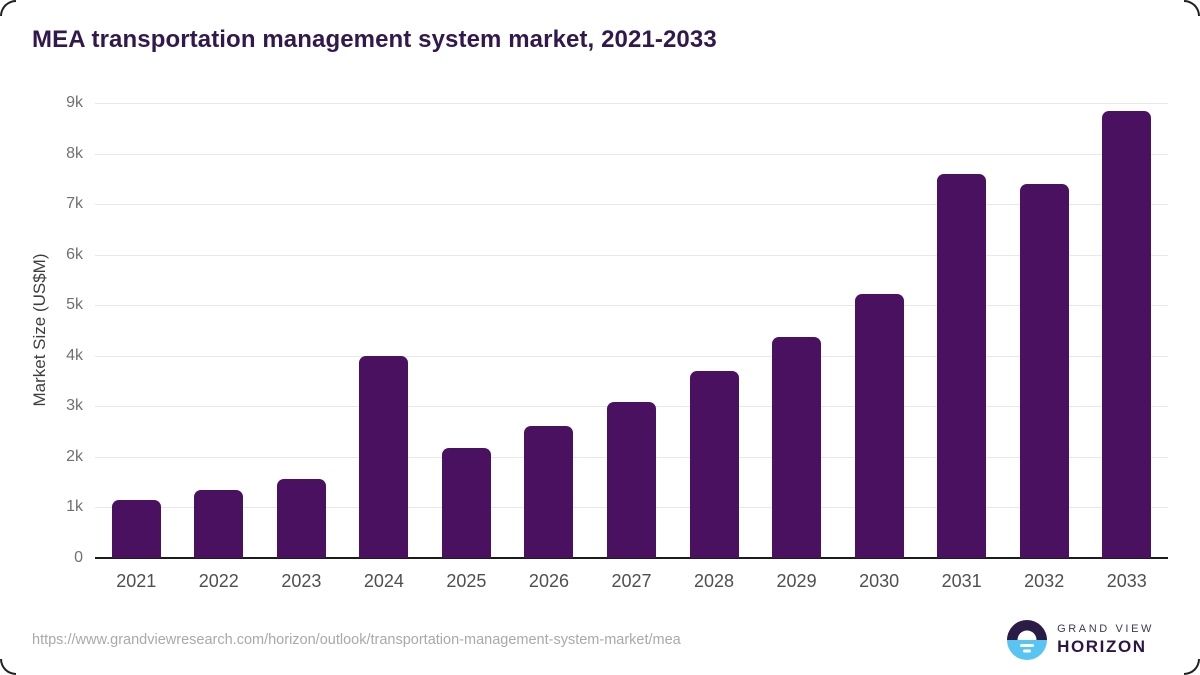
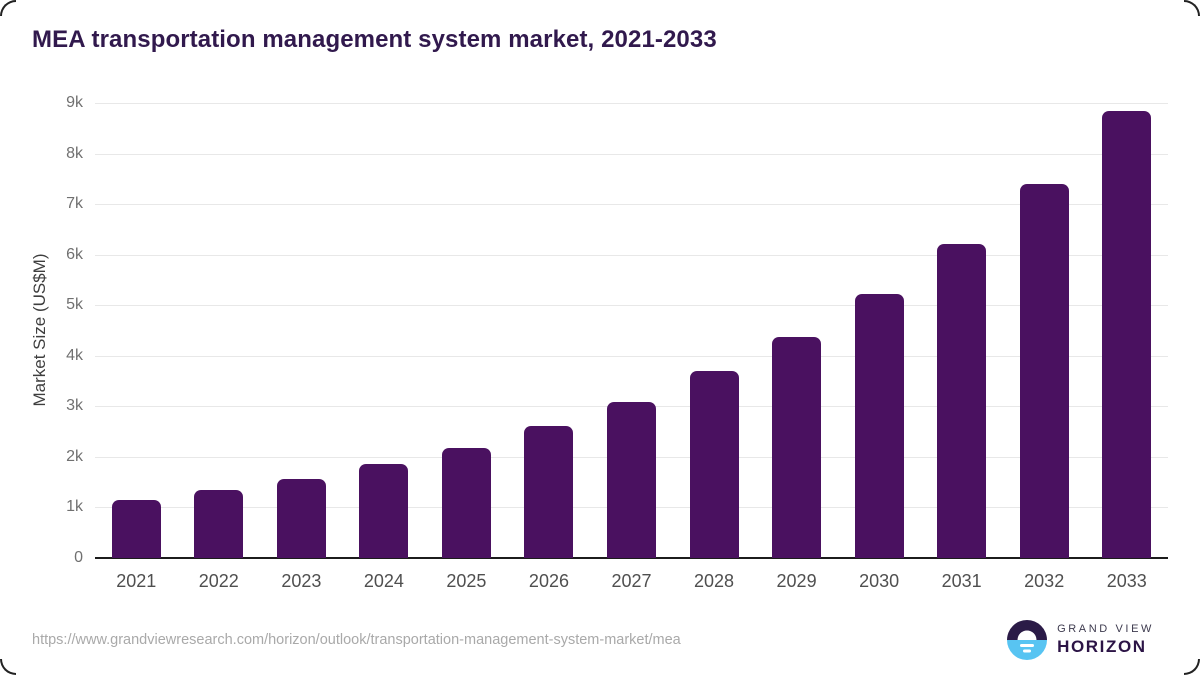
2024: 4.0k -> 1.9k
2031: 7.6k -> 6.2k
